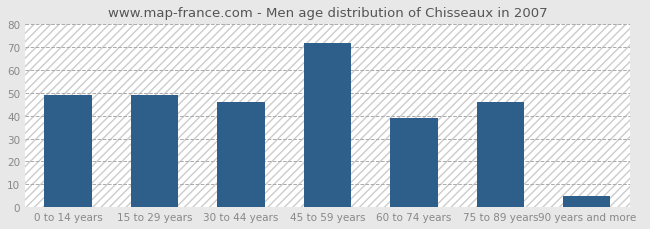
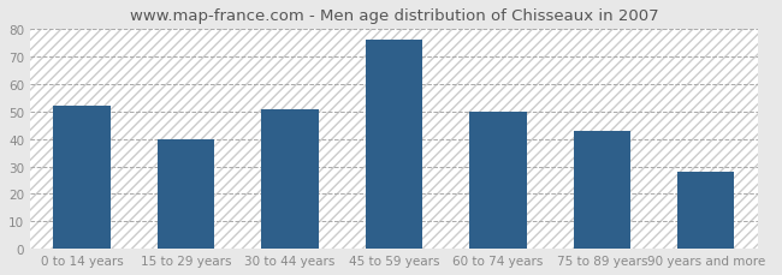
0 to 14 years: 49 -> 52
15 to 29 years: 49 -> 40
30 to 44 years: 46 -> 51
45 to 59 years: 72 -> 76
60 to 74 years: 39 -> 50
75 to 89 years: 46 -> 43
90 years and more: 5 -> 28
